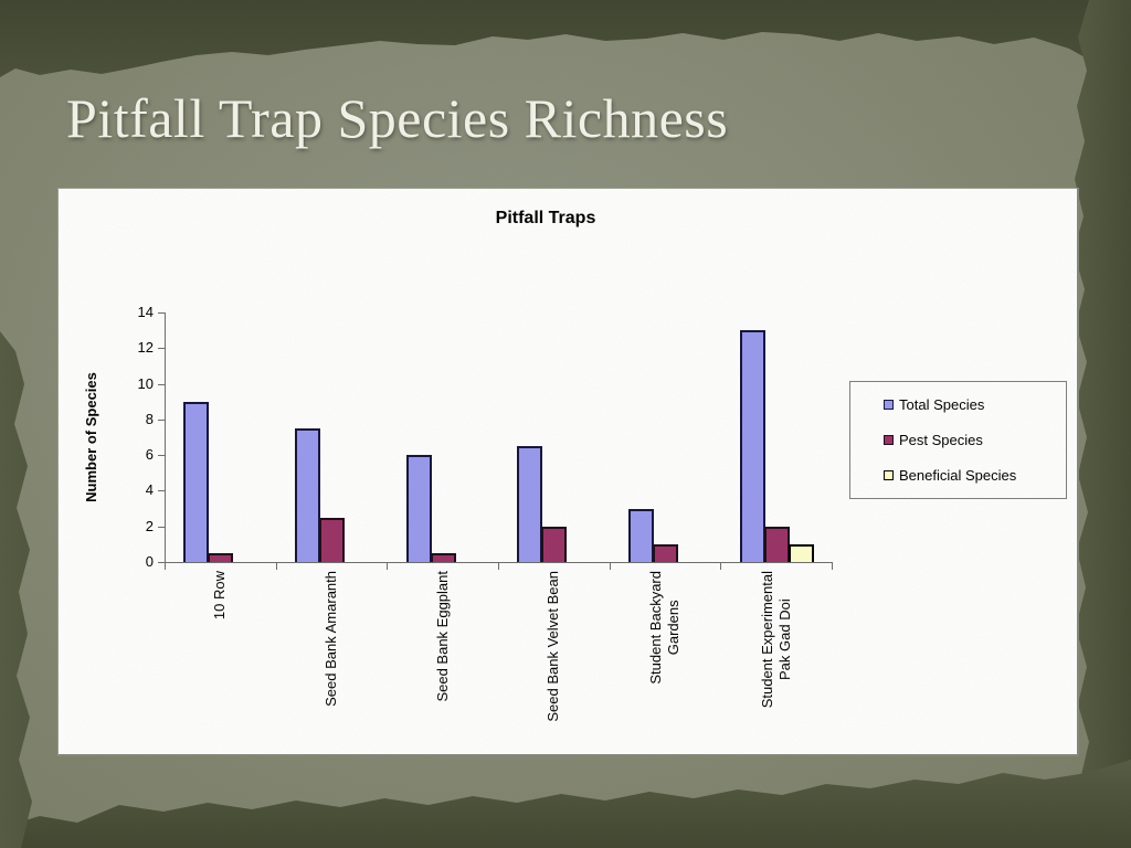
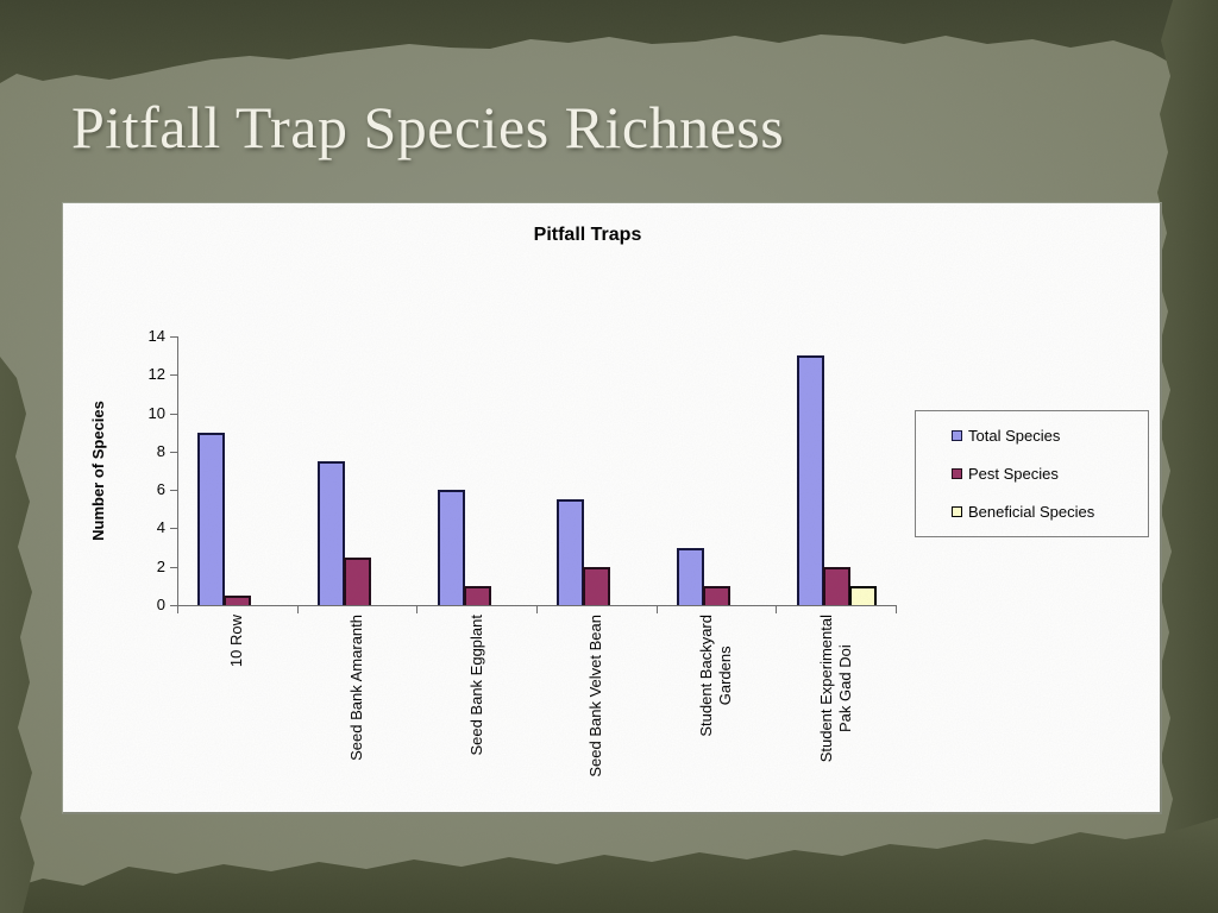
Pest Species/Seed Bank Eggplant: 0.5 -> 1.0
Total Species/Seed Bank Velvet Bean: 6.5 -> 5.5
